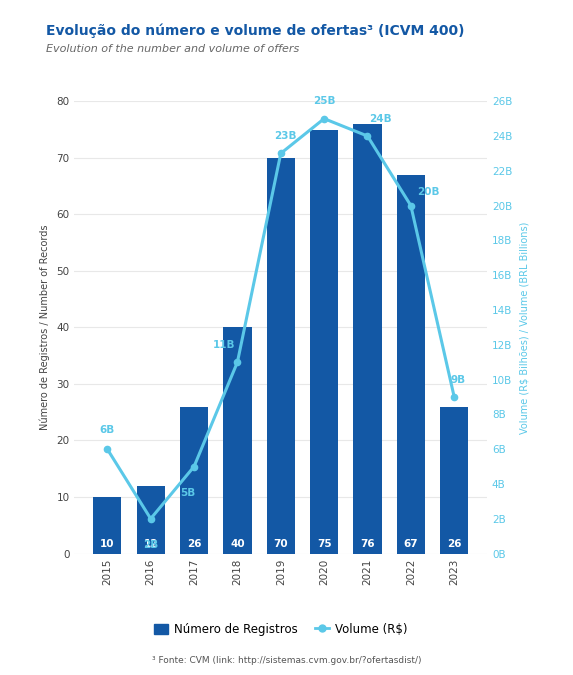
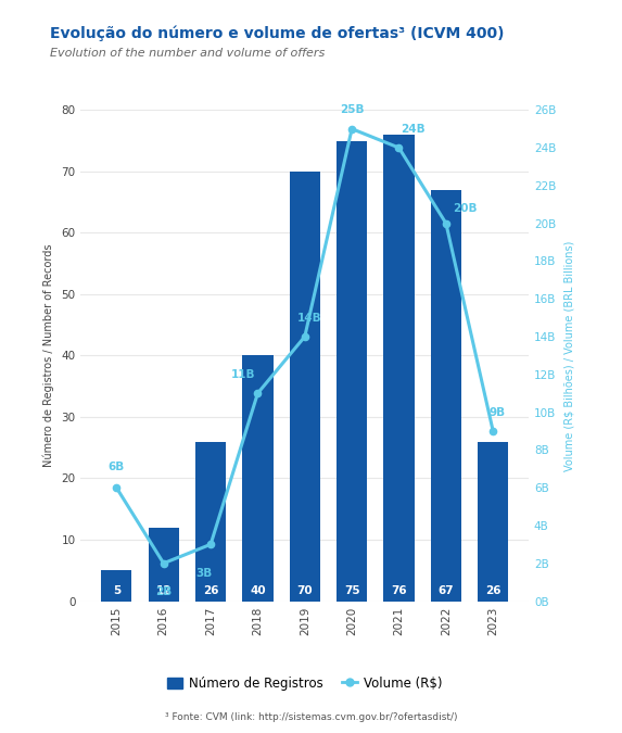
Número de Registros/2015: 10 -> 5
Volume (R$)/2017: 5B -> 3B
Volume (R$)/2019: 23B -> 14B
